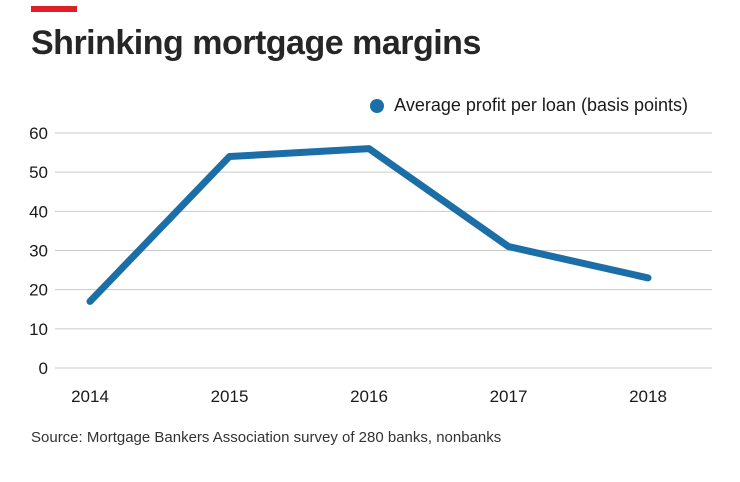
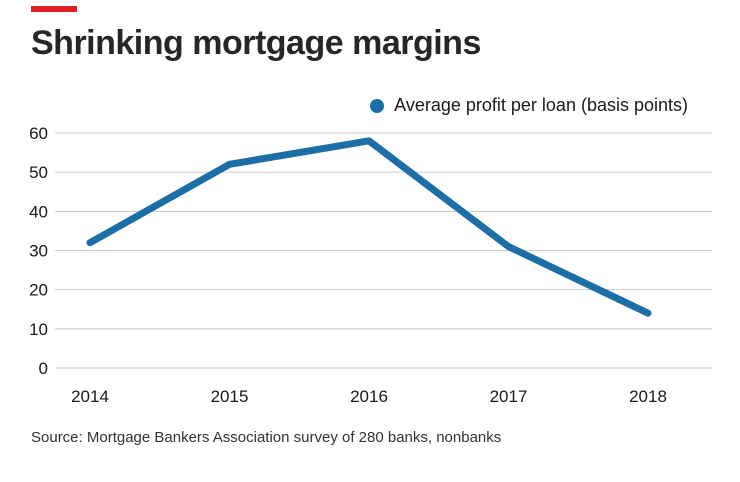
2014: 17 -> 32
2015: 54 -> 52
2016: 56 -> 58
2018: 23 -> 14
